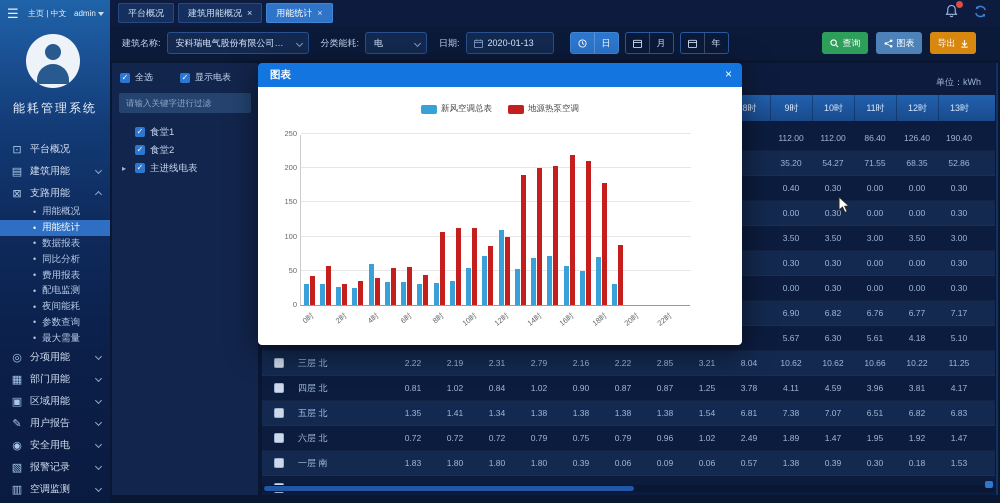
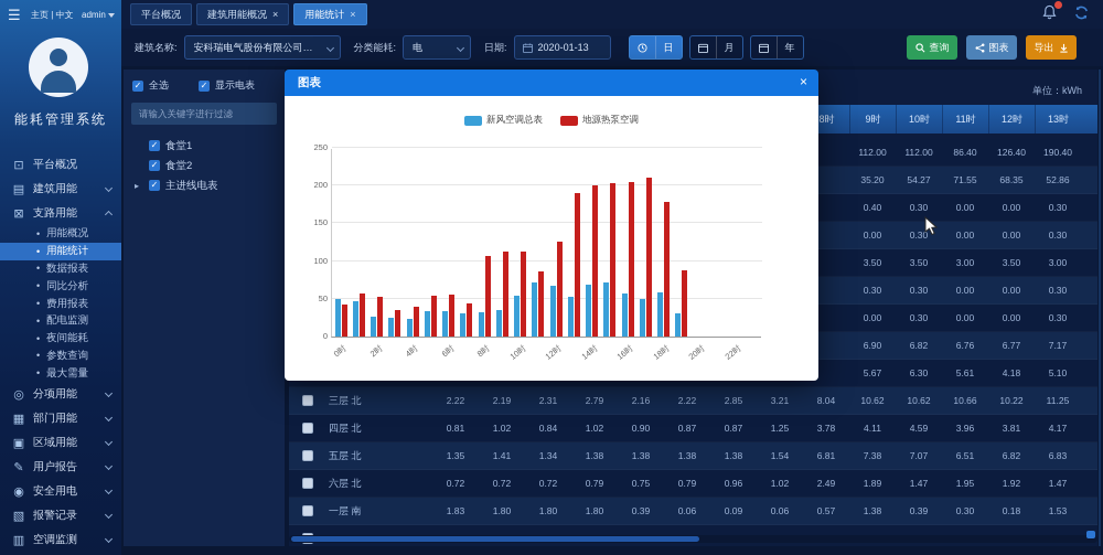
新风空调总表/0时: 30 -> 50
新风空调总表/1时: 30 -> 50
地源热泵空调/2时: 30 -> 50
新风空调总表/4时: 60 -> 20
新风空调总表/12时: 110 -> 70
地源热泵空调/12时: 100 -> 130
地源热泵空调/16时: 220 -> 200
新风空调总表/18时: 70 -> 60
